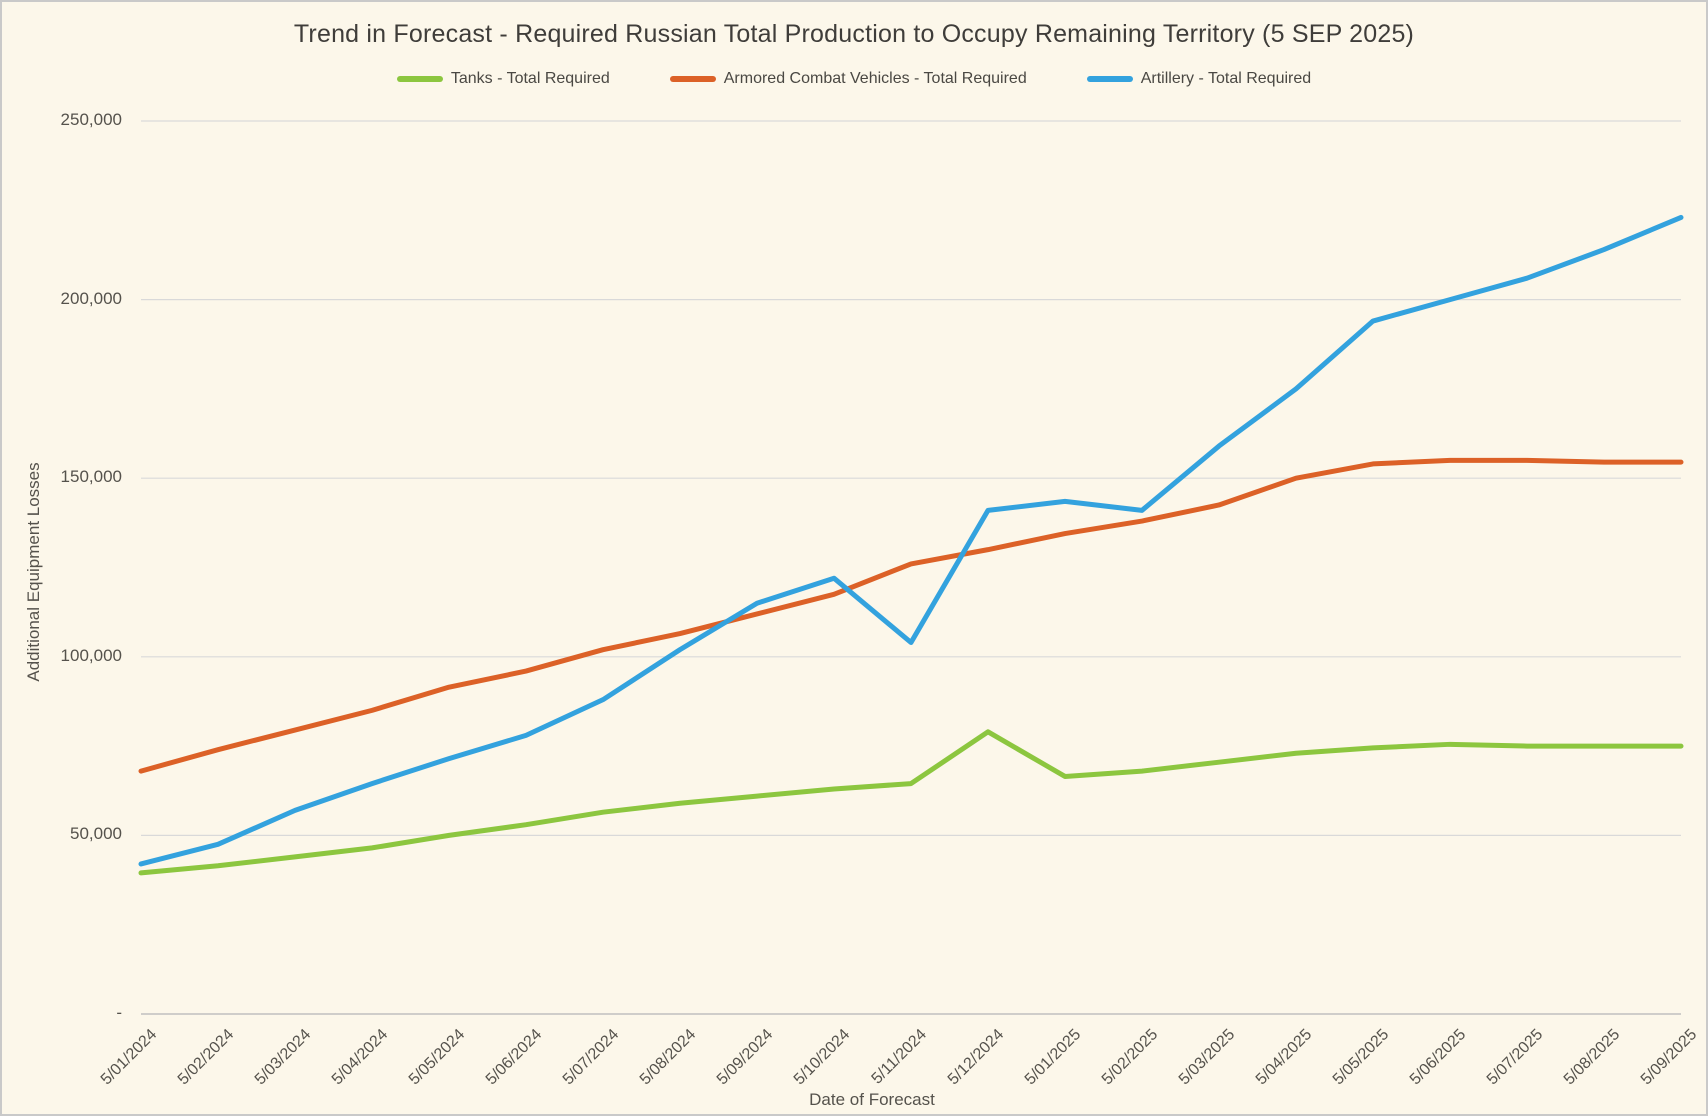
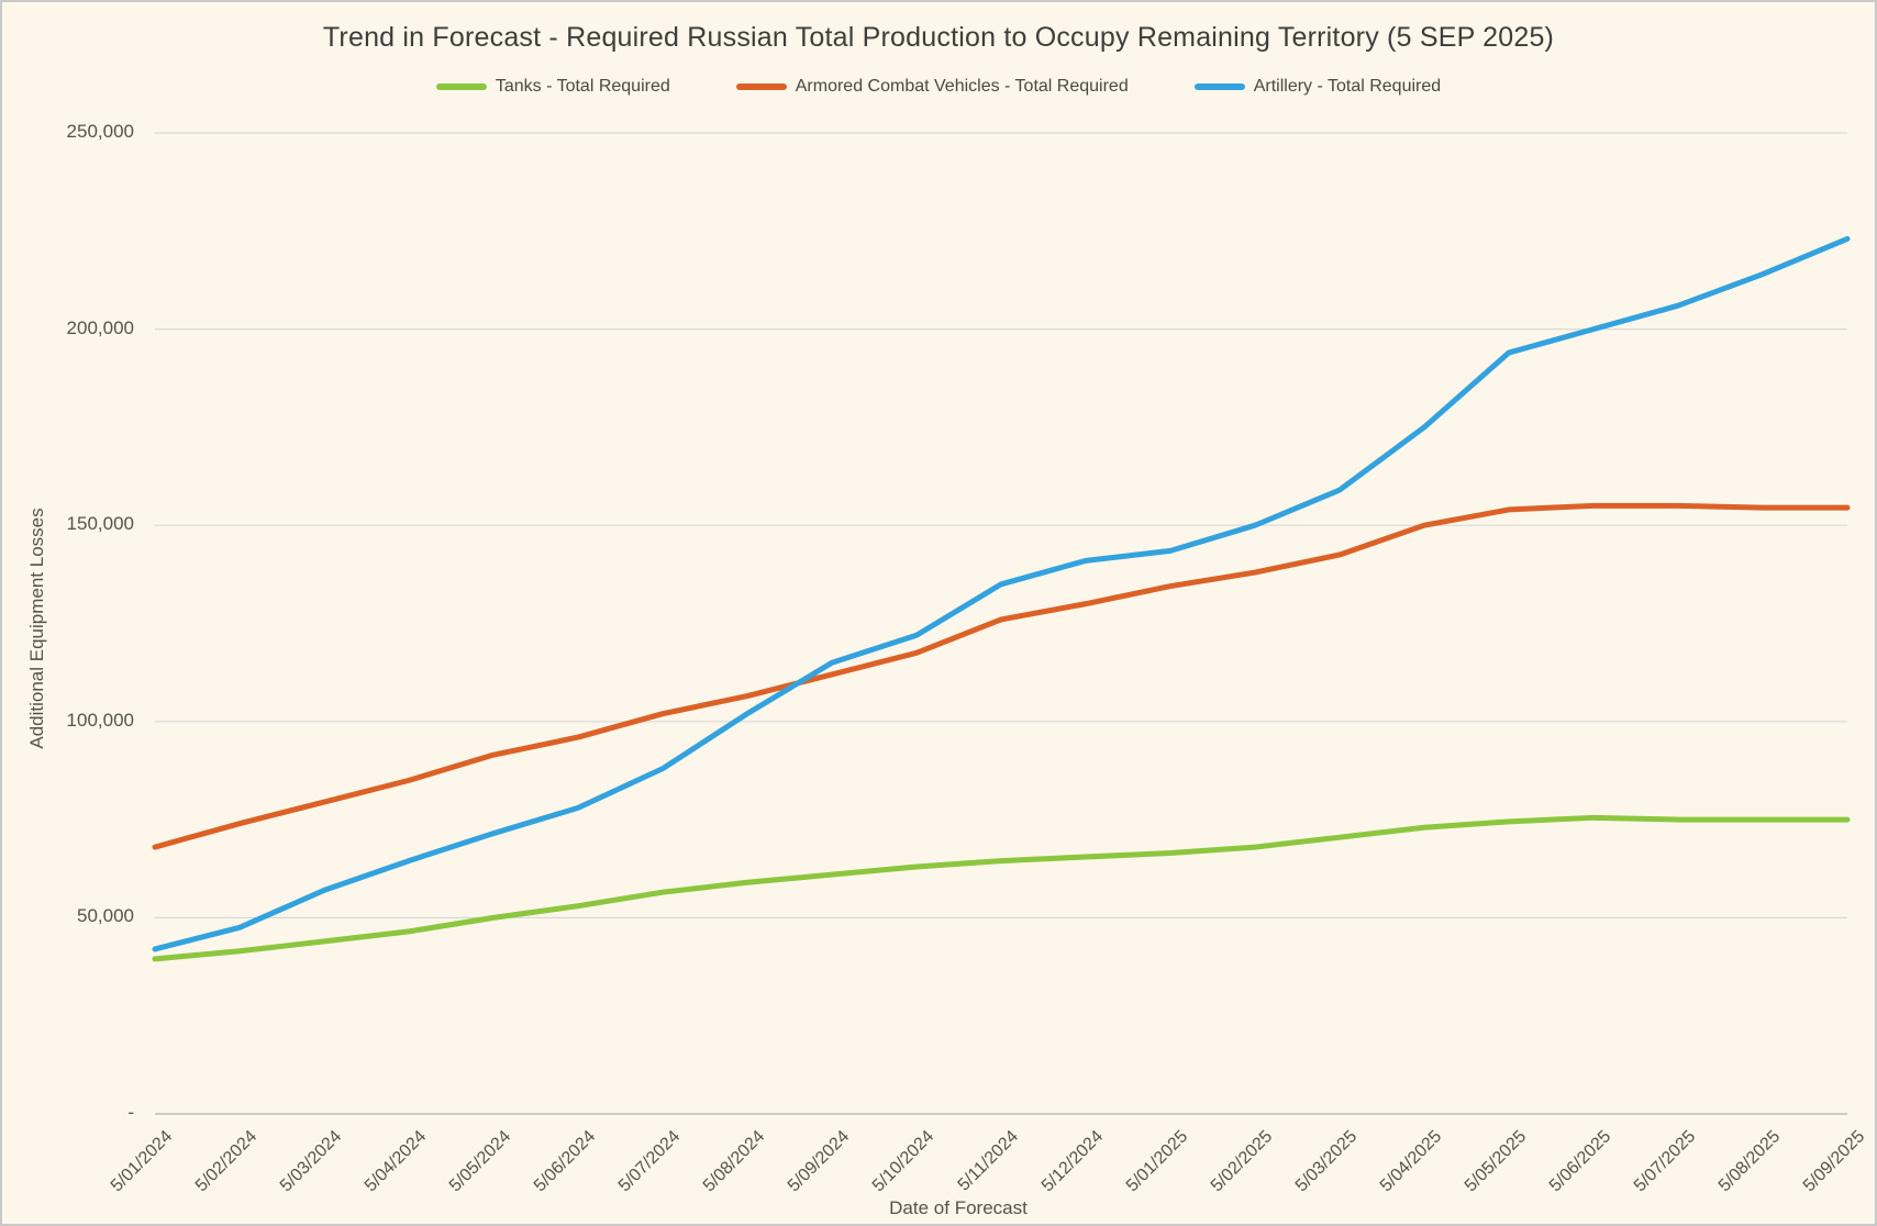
Artillery - Total Required/5/11/2024: 104000 -> 135000
Tanks - Total Required/5/12/2024: 79000 -> 66000
Artillery - Total Required/5/02/2025: 141000 -> 150000
